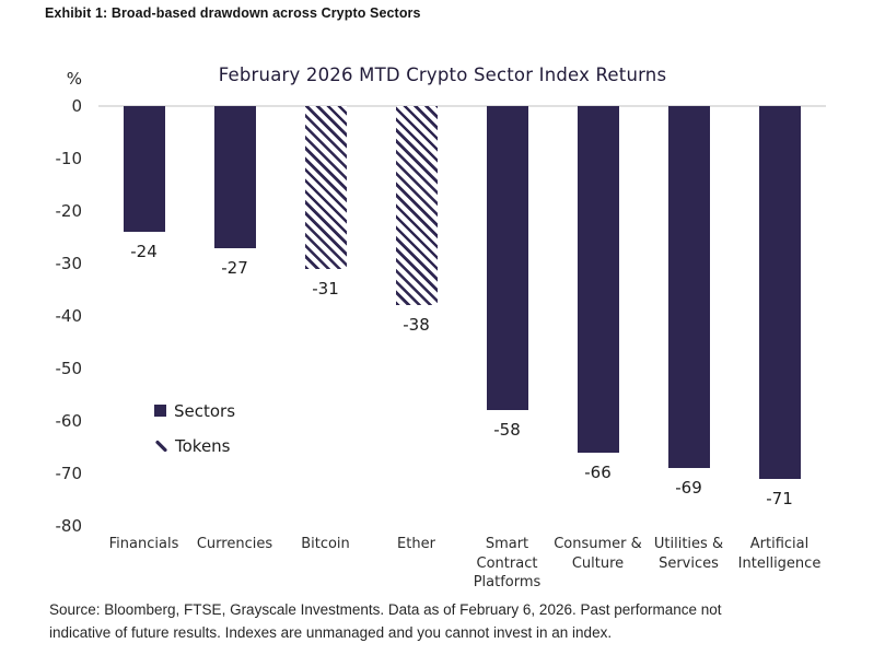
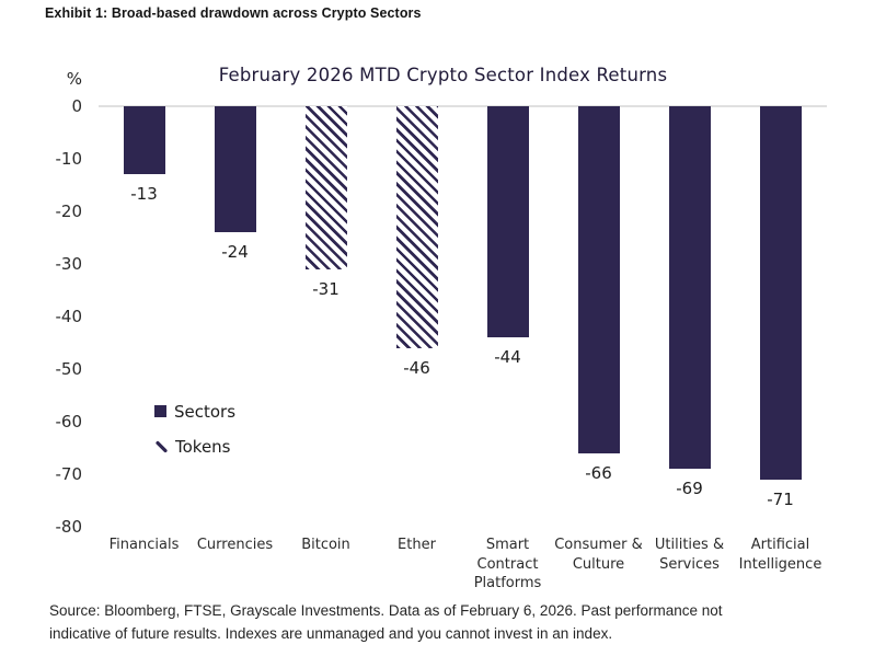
Financials: -24 -> -13
Currencies: -27 -> -24
Ether: -38 -> -46
Smart Contract Platforms: -58 -> -44
